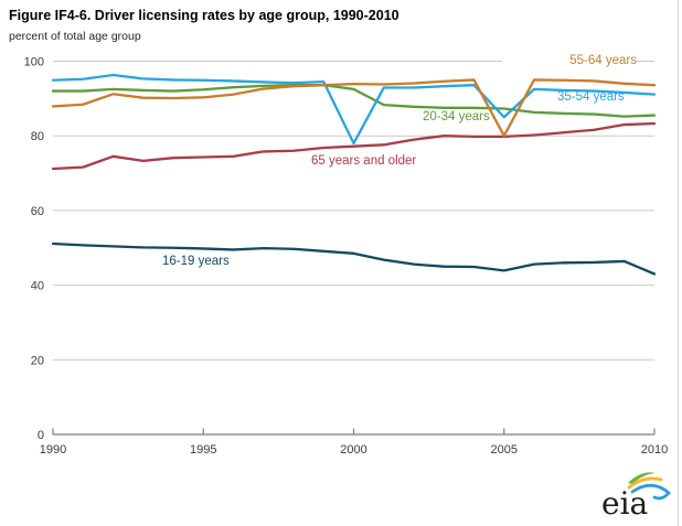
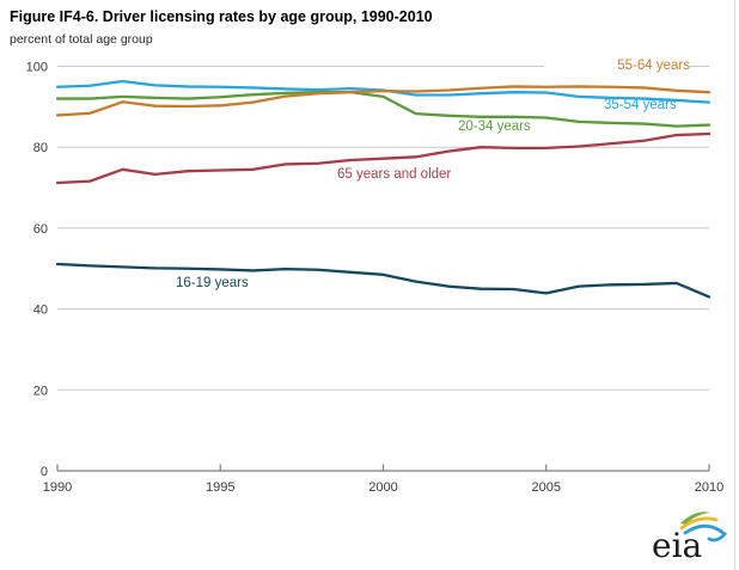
35-54 years/2000: 78 -> 94
35-54 years/2005: 85 -> 94
55-64 years/2005: 80 -> 95
